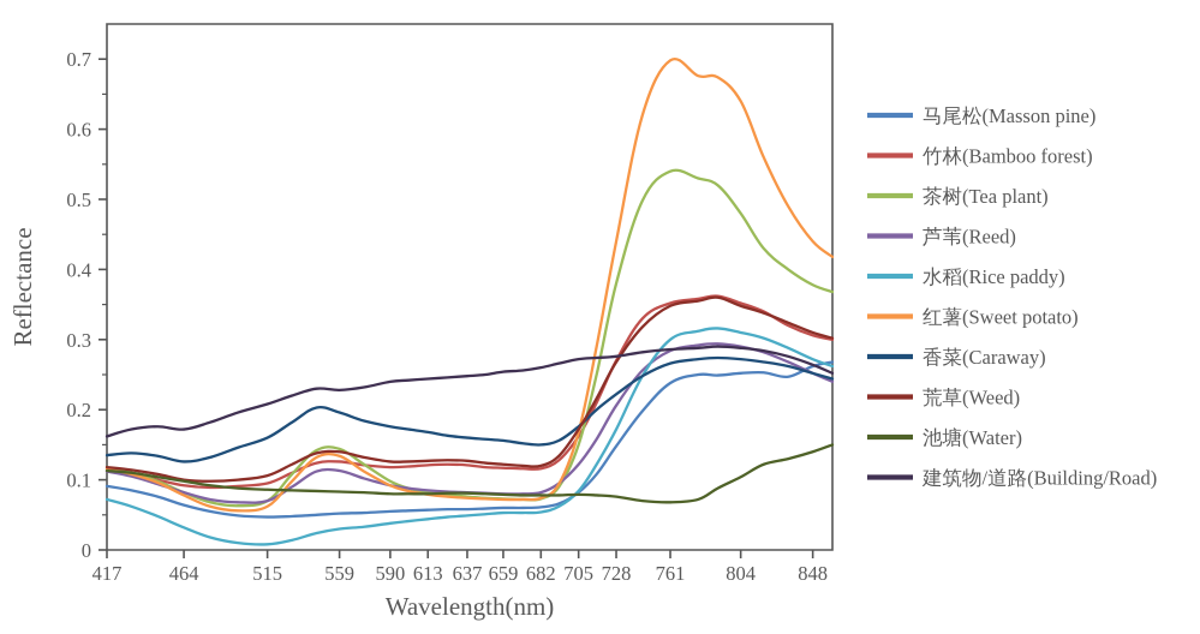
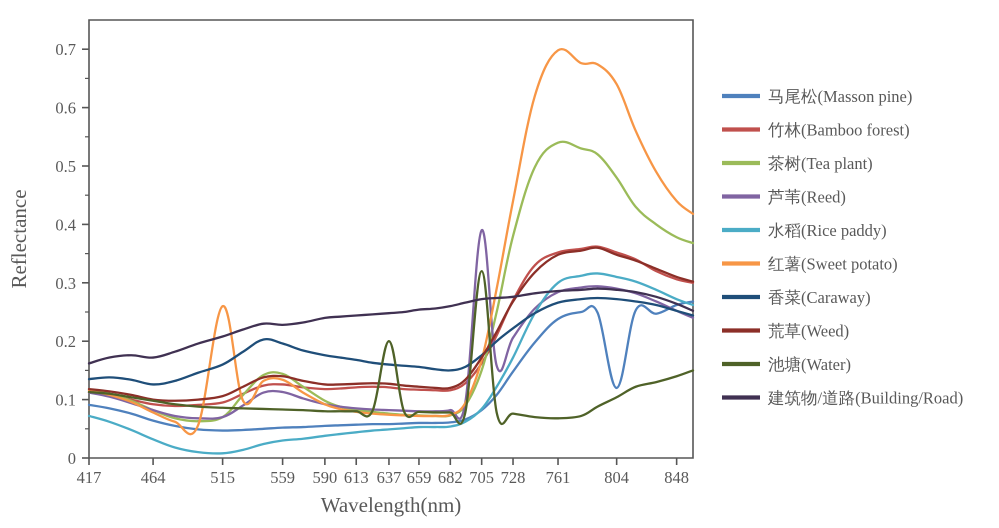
红薯(Sweet potato)/515: 0.06 -> 0.26
池塘(Water)/637: 0.08 -> 0.20
芦苇(Reed)/705: 0.12 -> 0.39
池塘(Water)/705: 0.08 -> 0.32
马尾松(Masson pine)/804: 0.25 -> 0.12
